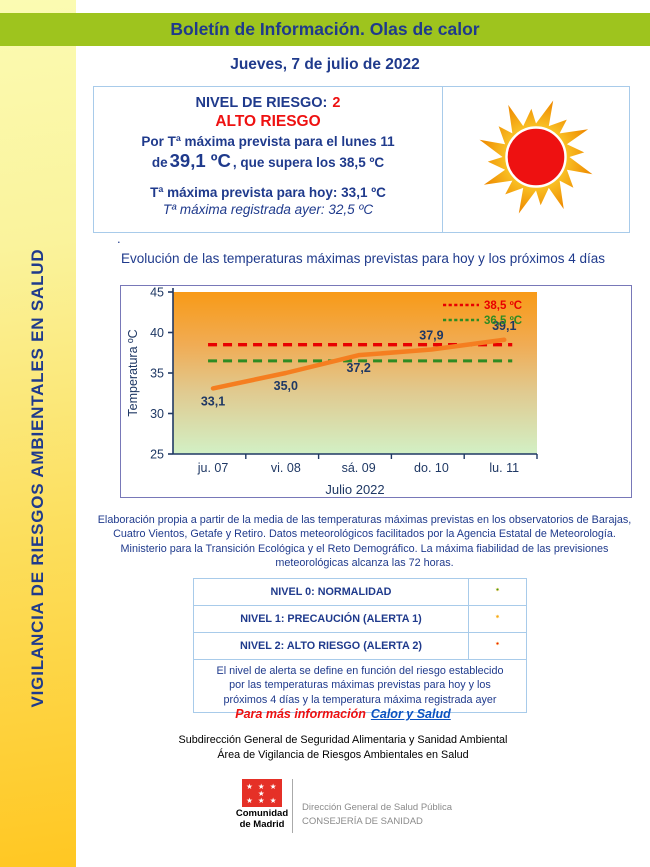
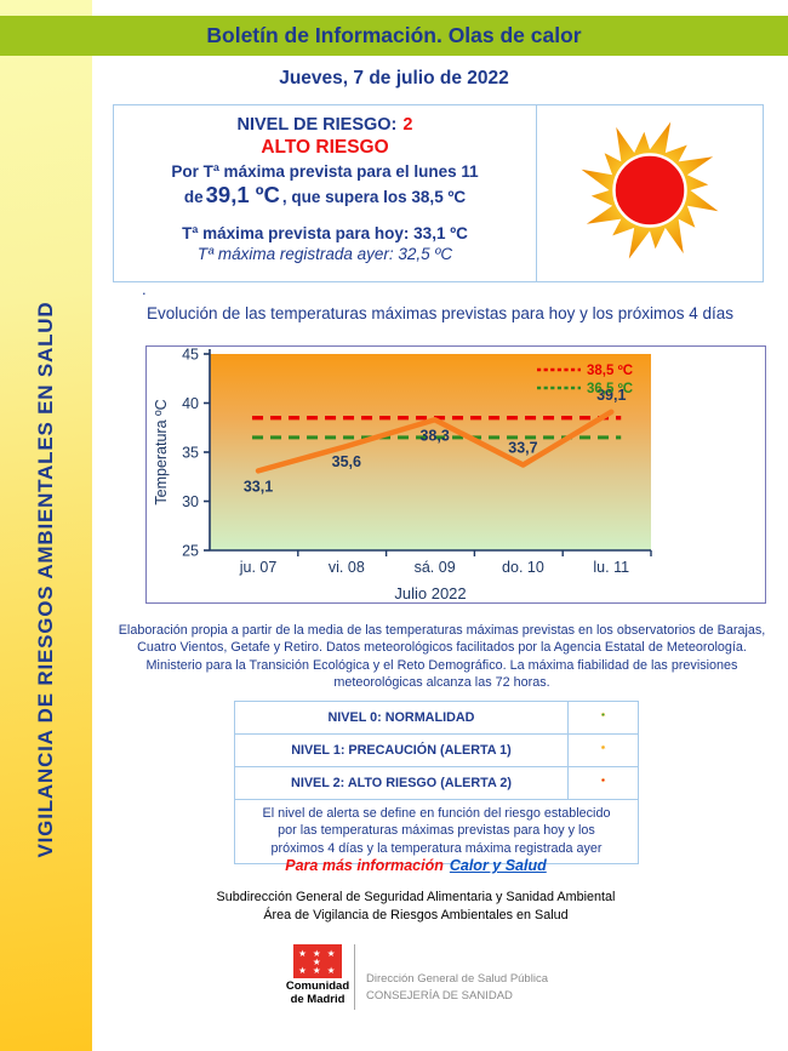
vi. 08: 35,0 -> 35,6
sá. 09: 37,2 -> 38,3
do. 10: 37,9 -> 33,7
